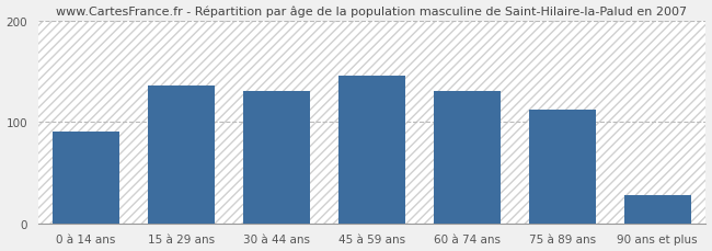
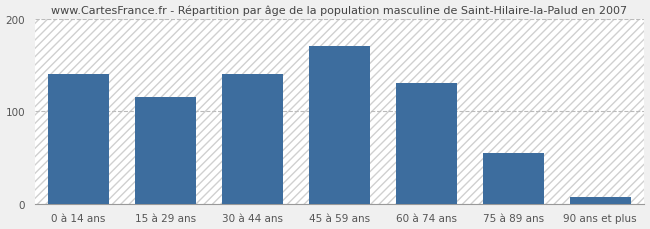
0 à 14 ans: 90 -> 140
15 à 29 ans: 136 -> 115
30 à 44 ans: 130 -> 140
45 à 59 ans: 146 -> 170
75 à 89 ans: 112 -> 55
90 ans et plus: 28 -> 7
